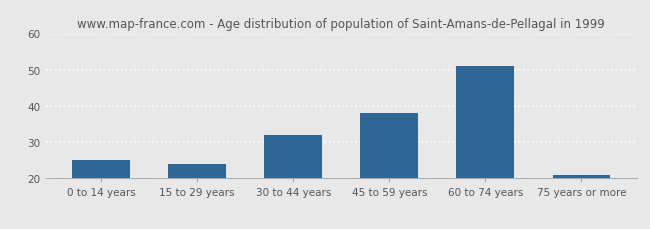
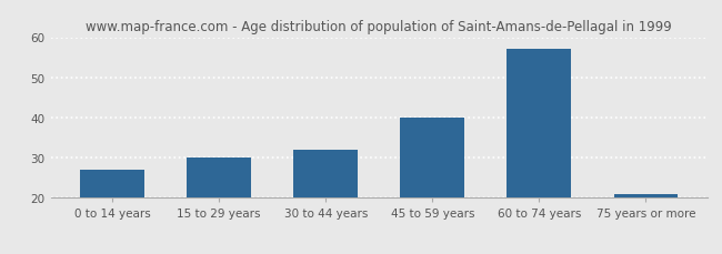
0 to 14 years: 25 -> 27
15 to 29 years: 24 -> 30
45 to 59 years: 38 -> 40
60 to 74 years: 51 -> 57
